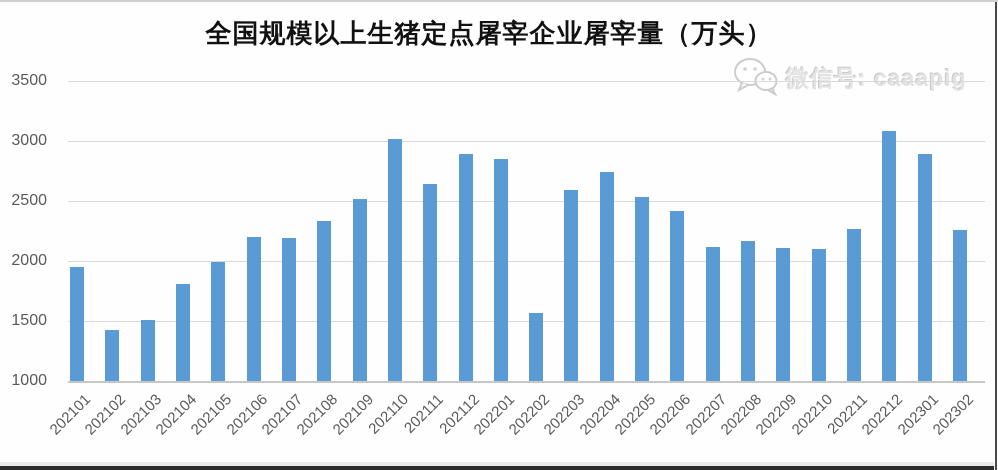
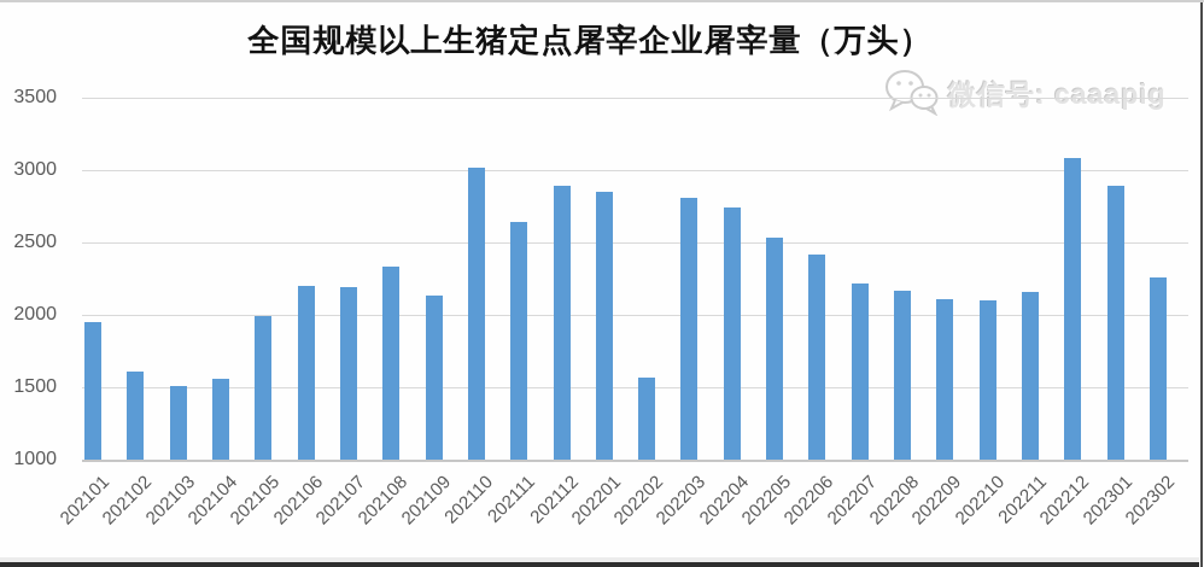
202102: 1420 -> 1610
202104: 1800 -> 1560
202109: 2520 -> 2130
202203: 2590 -> 2810
202207: 2120 -> 2220
202211: 2270 -> 2160
